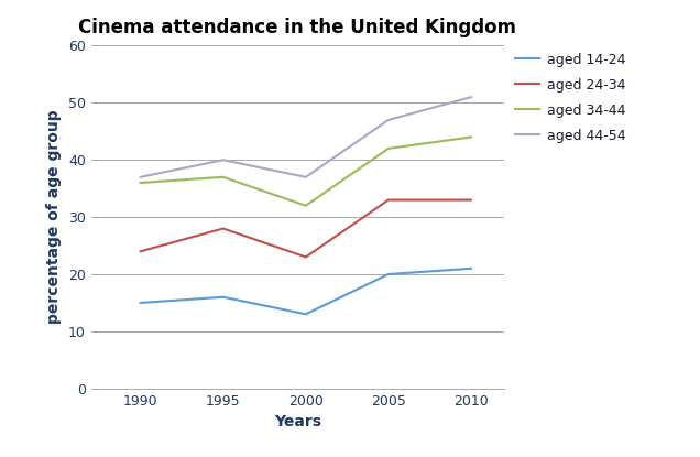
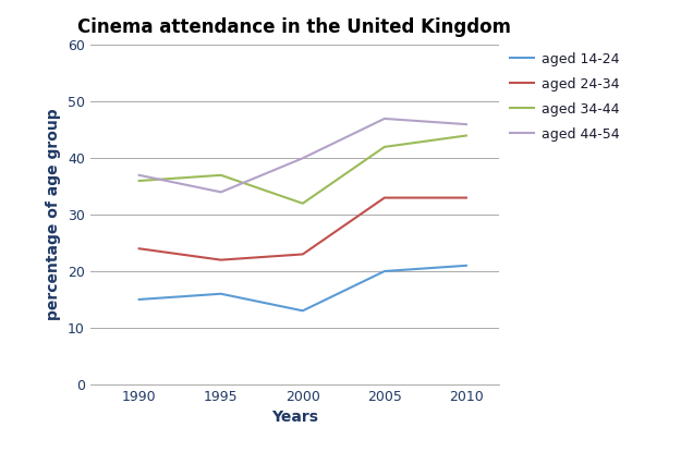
aged 24-34/1995: 28 -> 22
aged 44-54/1995: 40 -> 34
aged 44-54/2000: 37 -> 40
aged 44-54/2010: 51 -> 46
